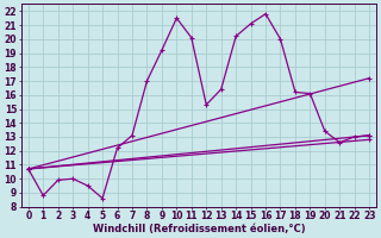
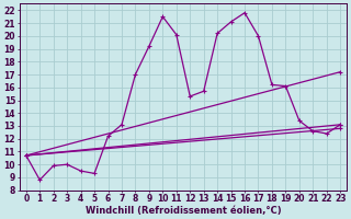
5: 8.6 -> 9.3
13: 16.4 -> 15.7
22: 13.0 -> 12.4
